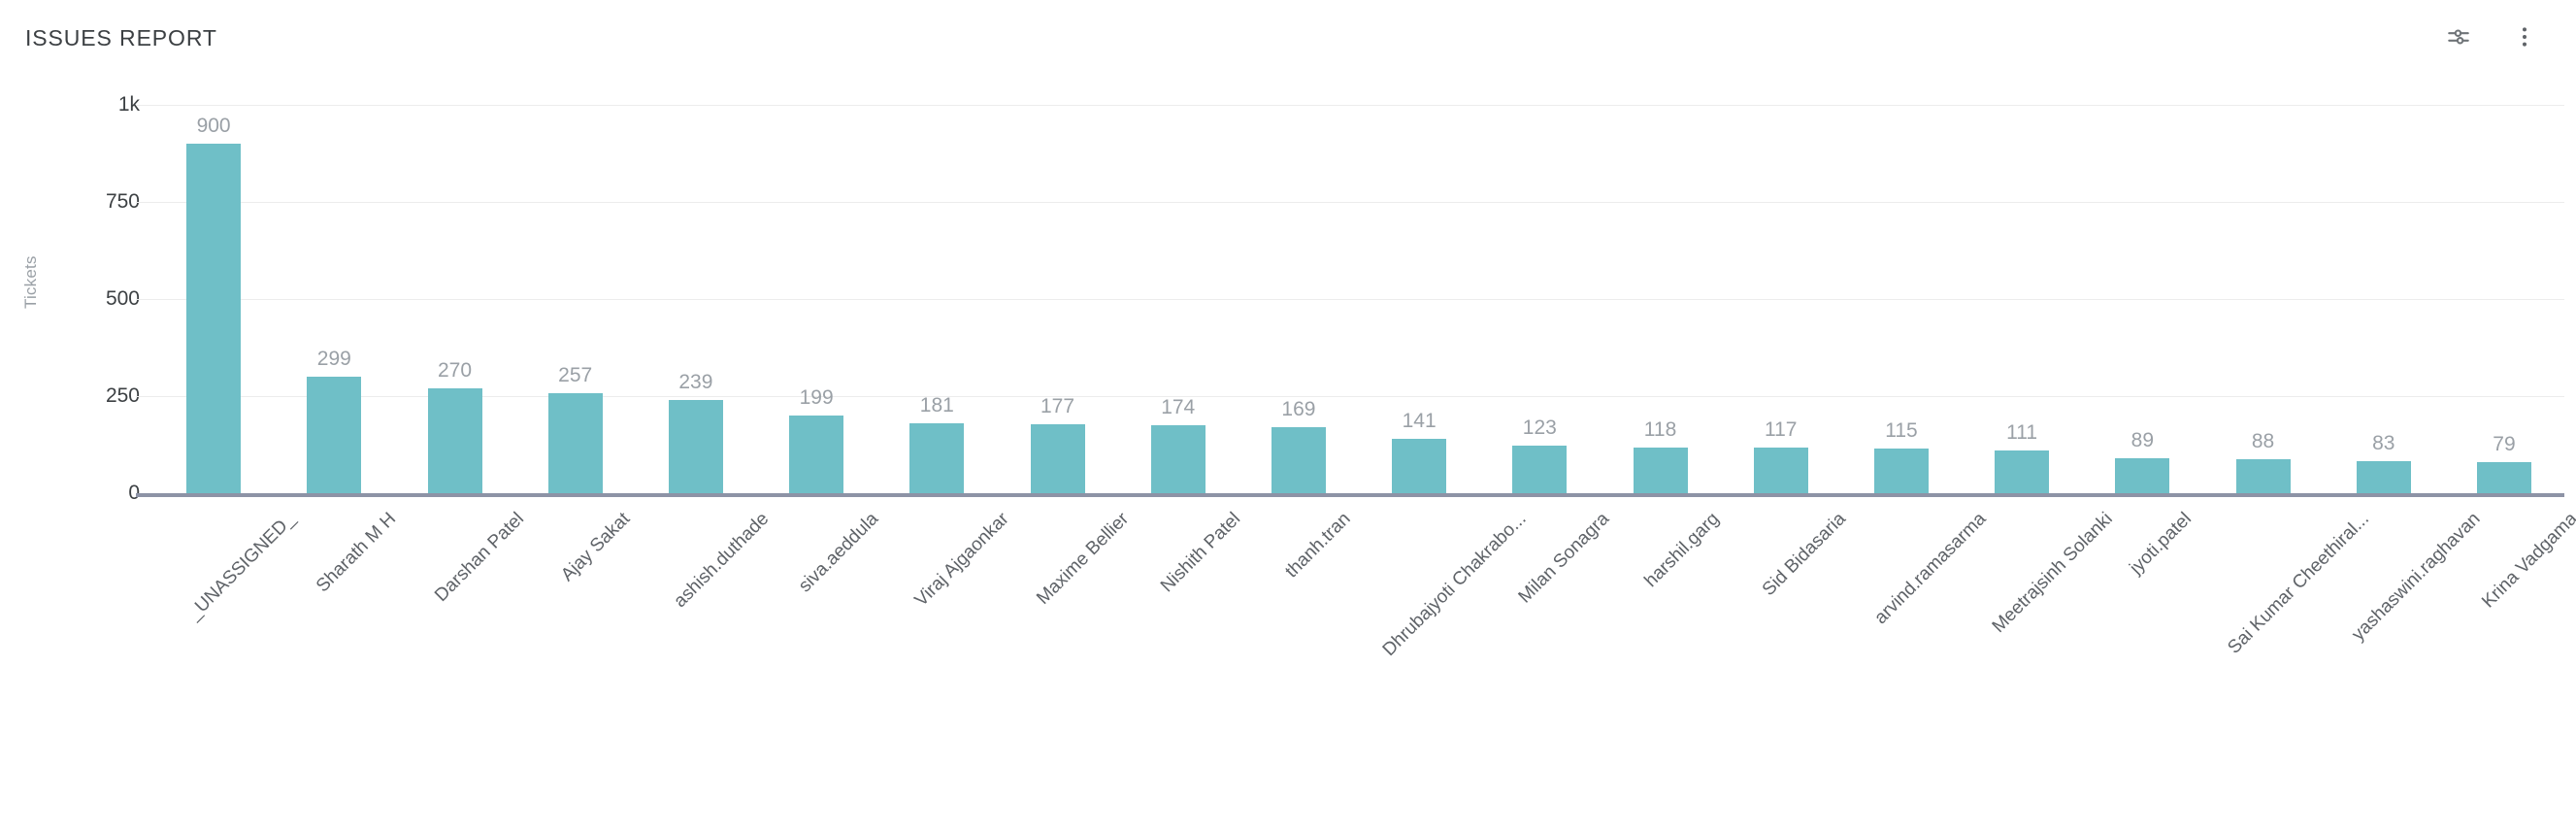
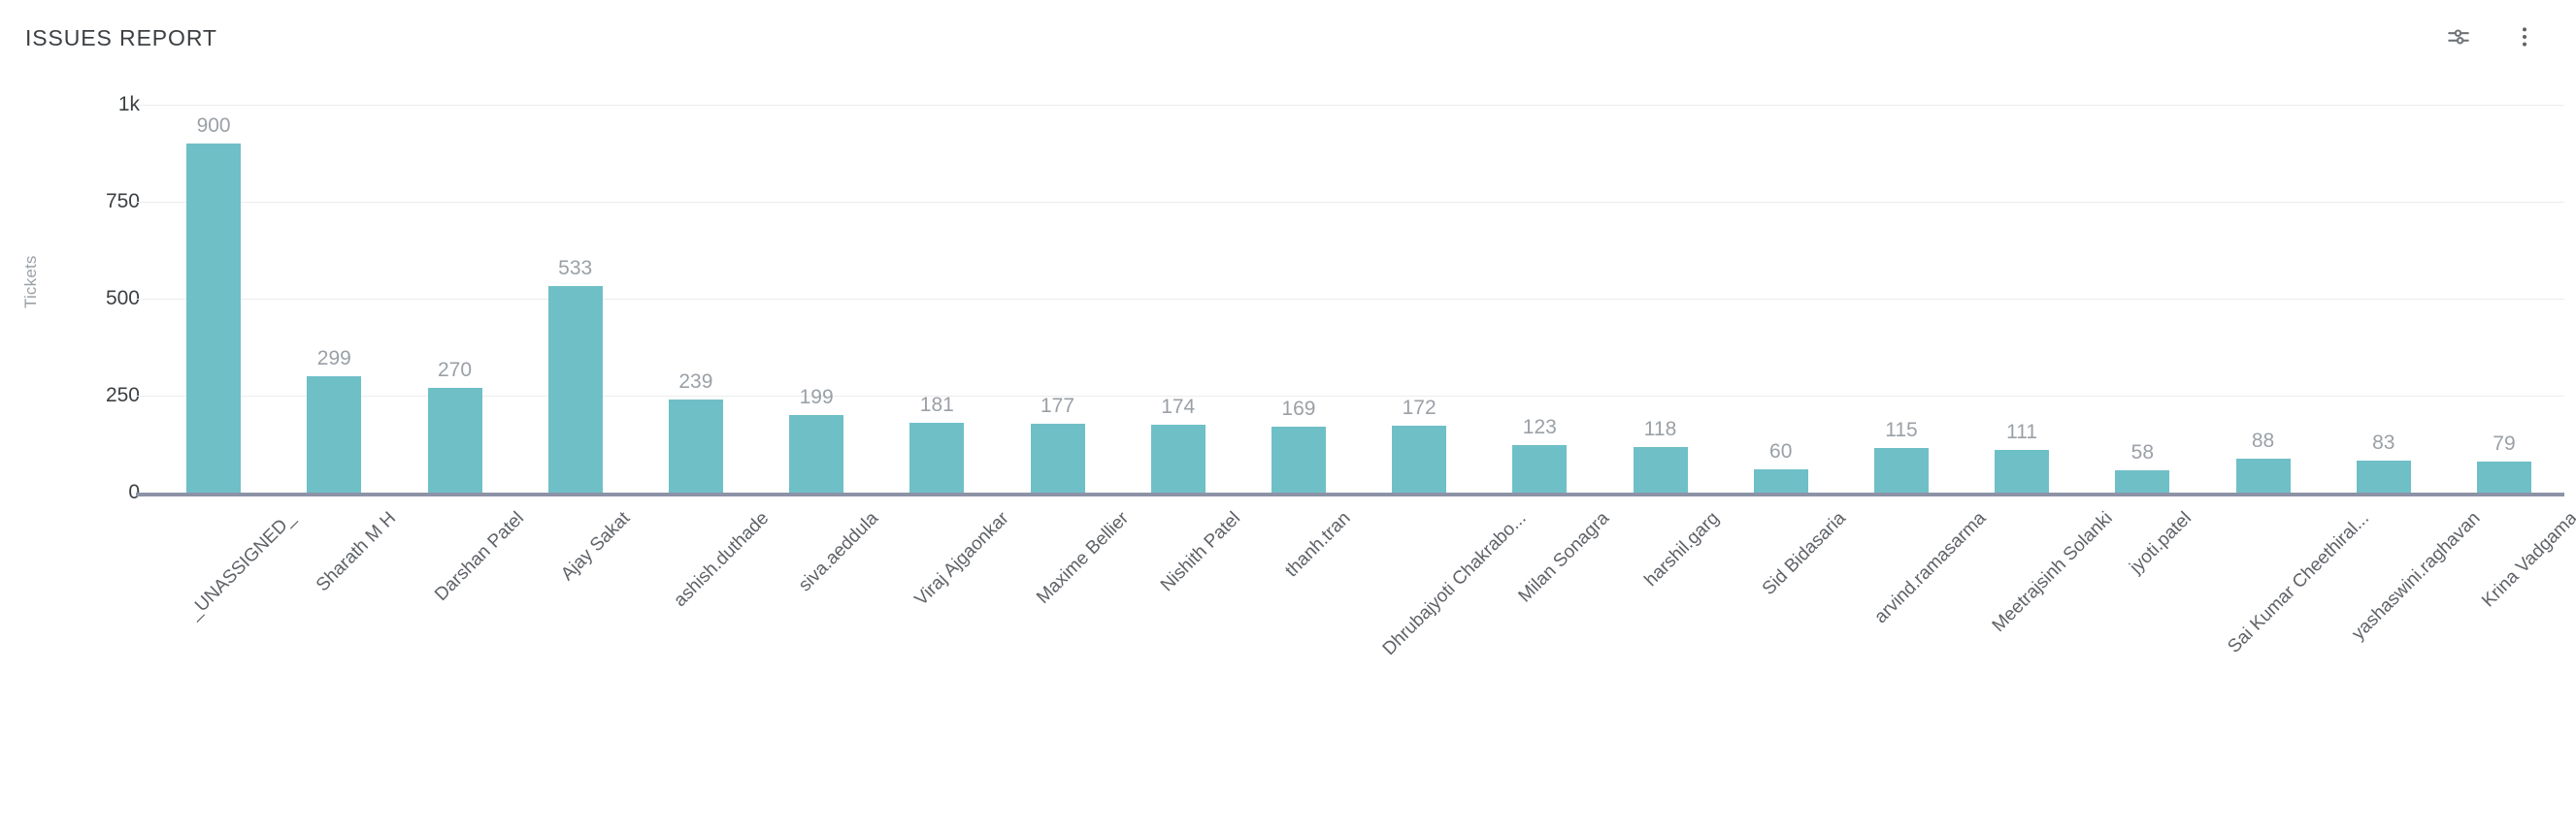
Ajay Sakat: 257 -> 533
Dhrubajyoti Chakrabo...: 141 -> 172
Sid Bidasaria: 117 -> 60
jyoti.patel: 89 -> 58
